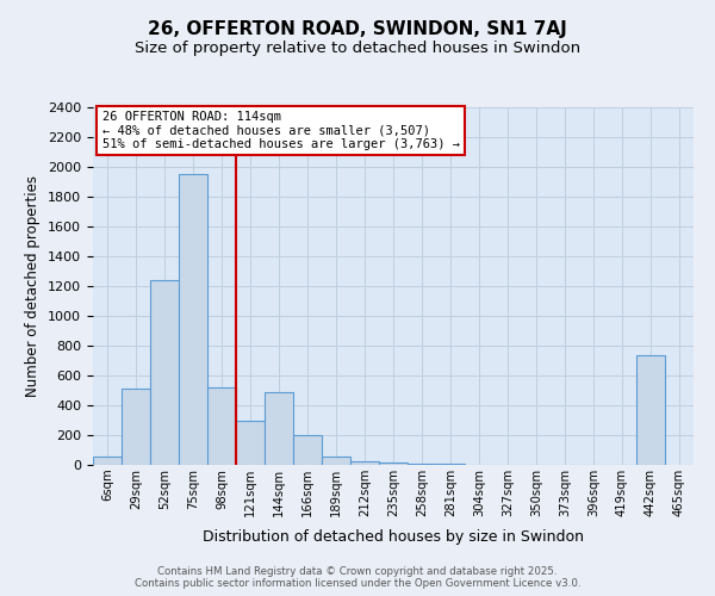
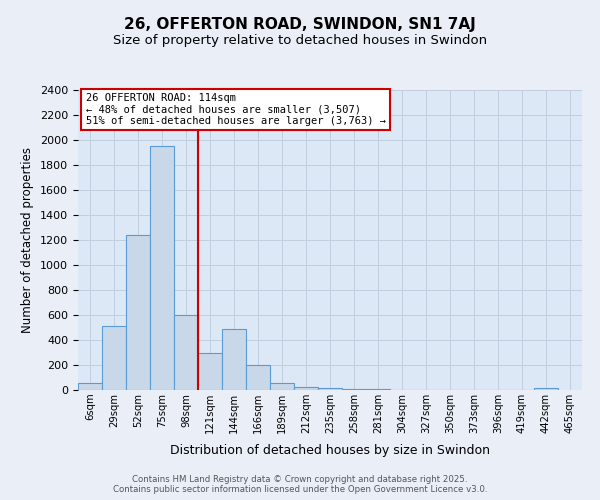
98sqm: 520 -> 600
442sqm: 740 -> 20
